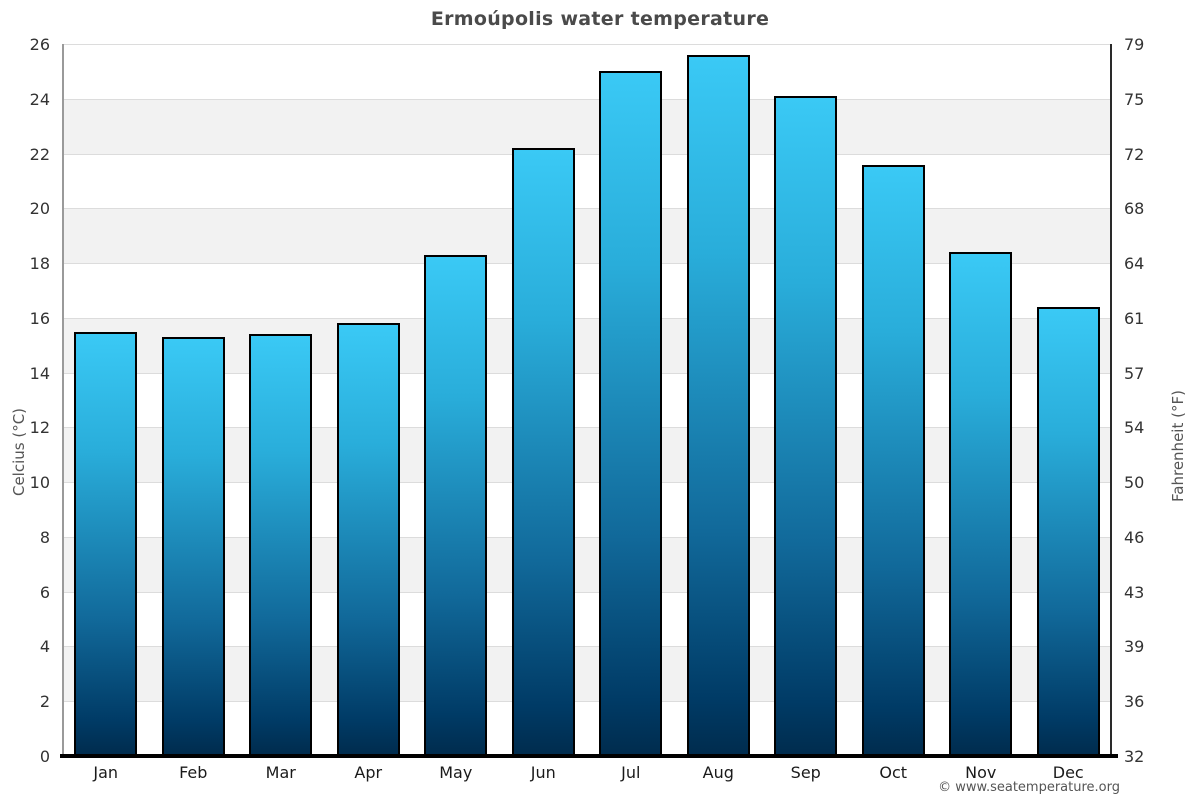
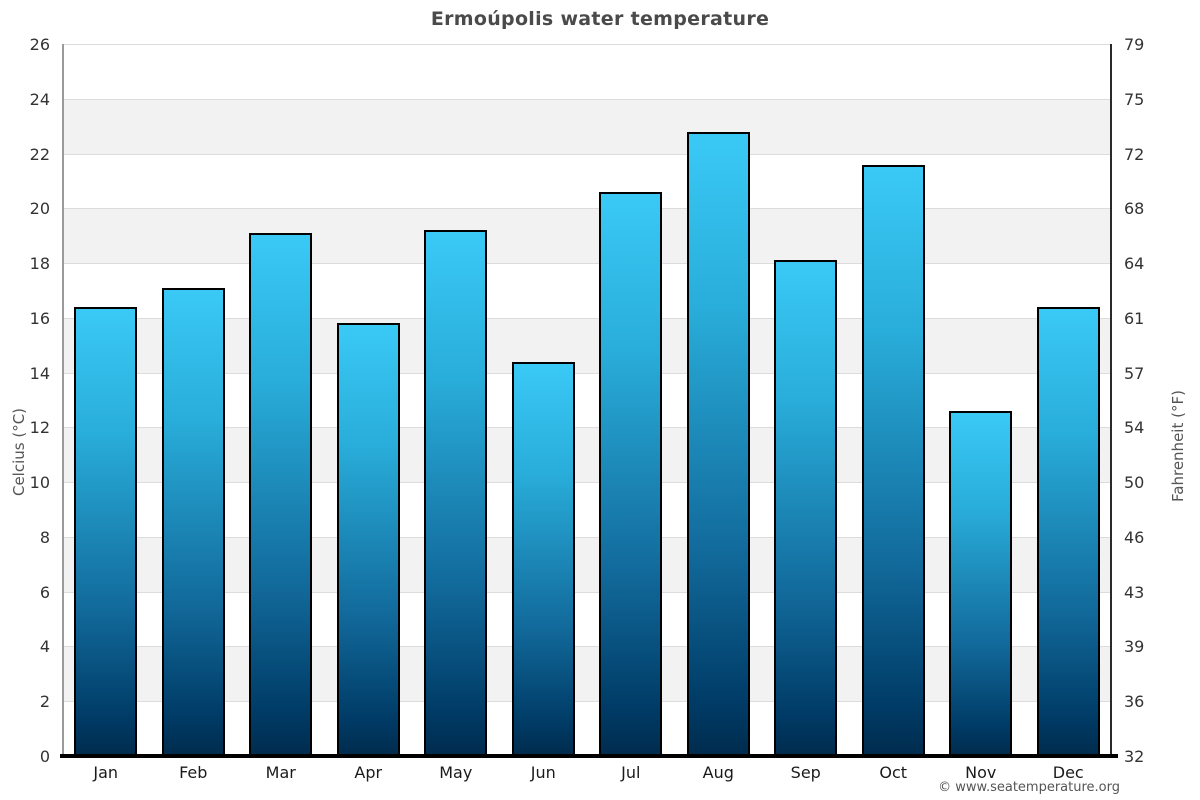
Jan: 15.5 -> 16.4
Feb: 15.3 -> 17.1
Mar: 15.4 -> 19.1
May: 18.3 -> 19.2
Jun: 22.2 -> 14.4
Jul: 25.0 -> 20.6
Aug: 25.6 -> 22.8
Sep: 24.1 -> 18.1
Nov: 18.4 -> 12.6
